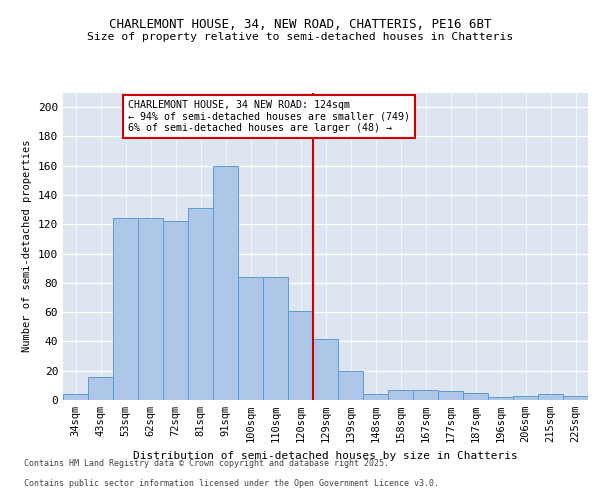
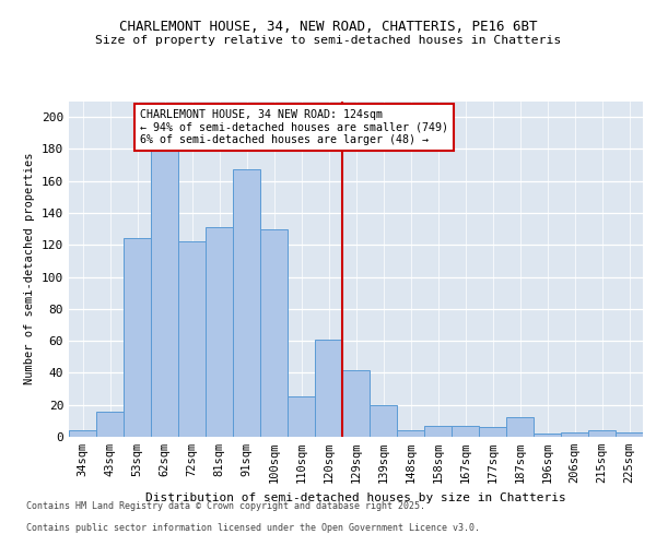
62sqm: 124 -> 179
91sqm: 160 -> 167
100sqm: 84 -> 130
110sqm: 84 -> 25
187sqm: 5 -> 12
